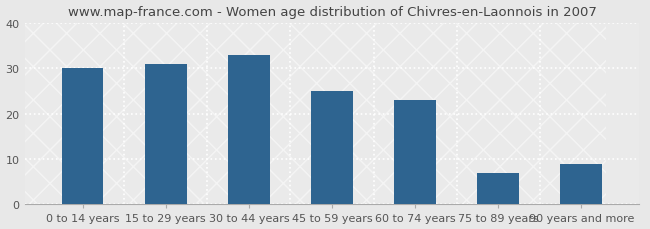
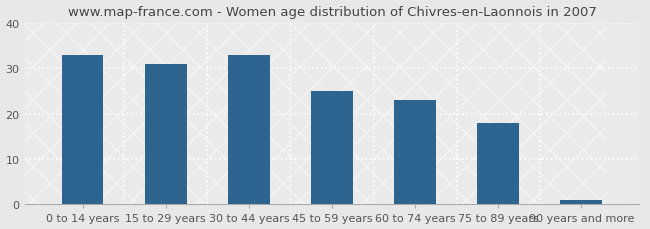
0 to 14 years: 30 -> 33
75 to 89 years: 7 -> 18
90 years and more: 9 -> 1
